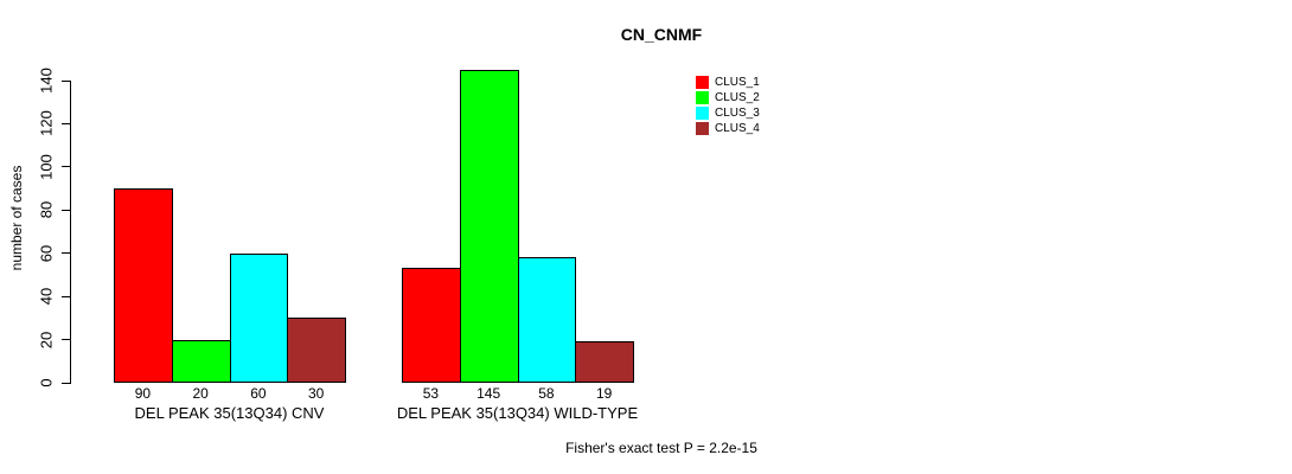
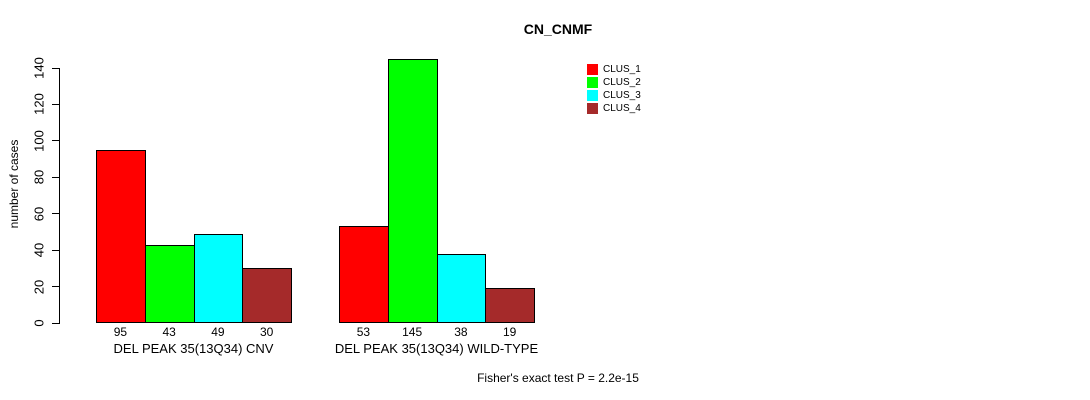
CLUS_1/DEL PEAK 35(13Q34) CNV: 90 -> 95
CLUS_2/DEL PEAK 35(13Q34) CNV: 20 -> 43
CLUS_3/DEL PEAK 35(13Q34) CNV: 60 -> 49
CLUS_3/DEL PEAK 35(13Q34) WILD-TYPE: 58 -> 38
